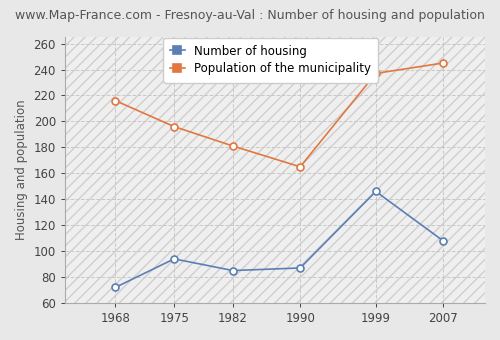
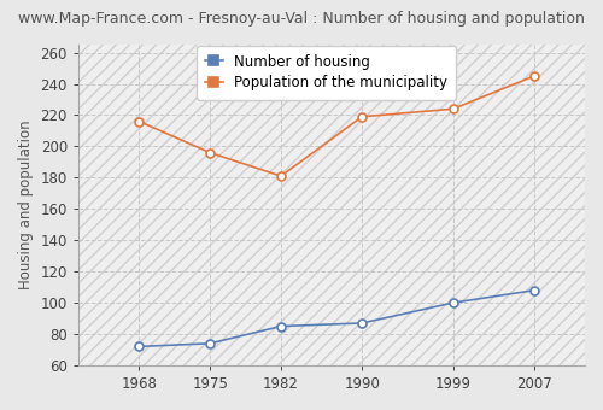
Number of housing/1975: 94 -> 74
Population of the municipality/1990: 165 -> 219
Number of housing/1999: 146 -> 100
Population of the municipality/1999: 237 -> 224
